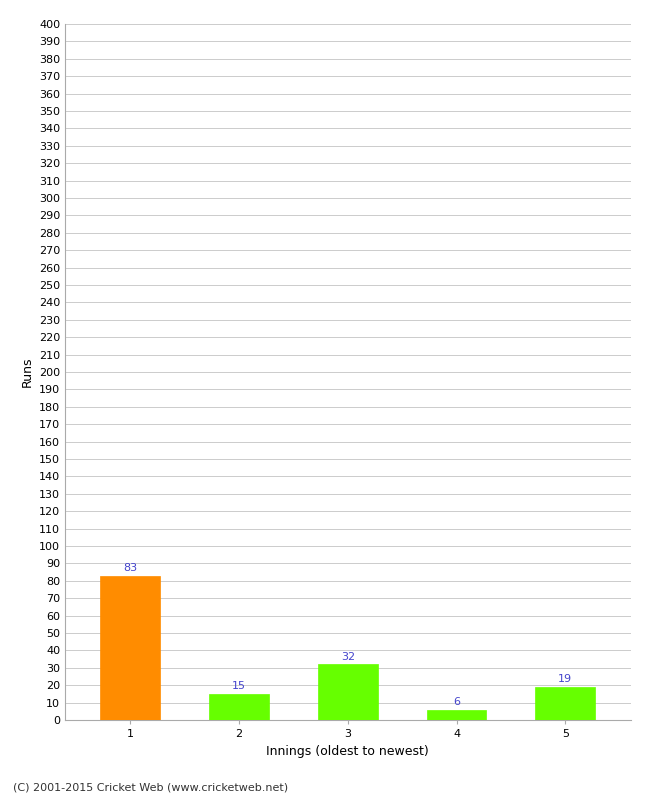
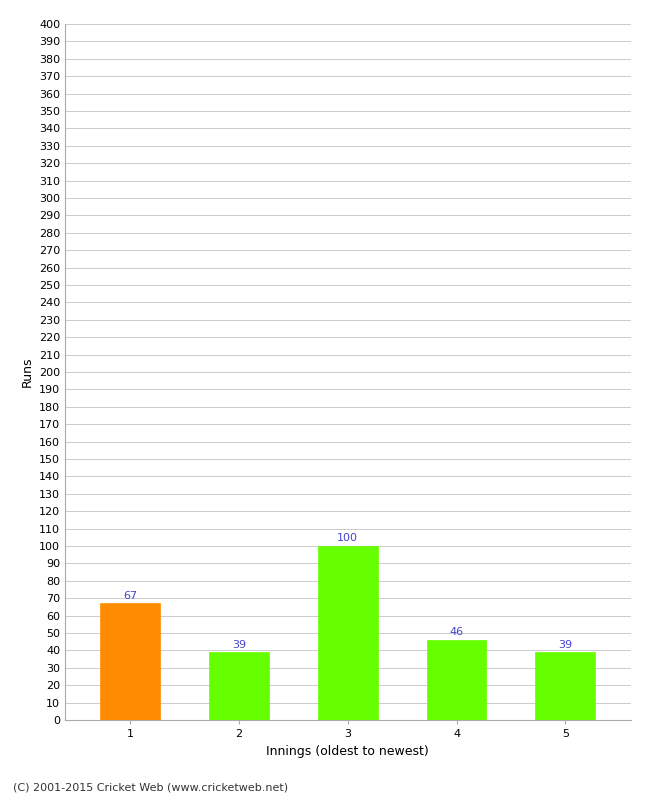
1: 83 -> 67
2: 15 -> 39
3: 32 -> 100
4: 6 -> 46
5: 19 -> 39
